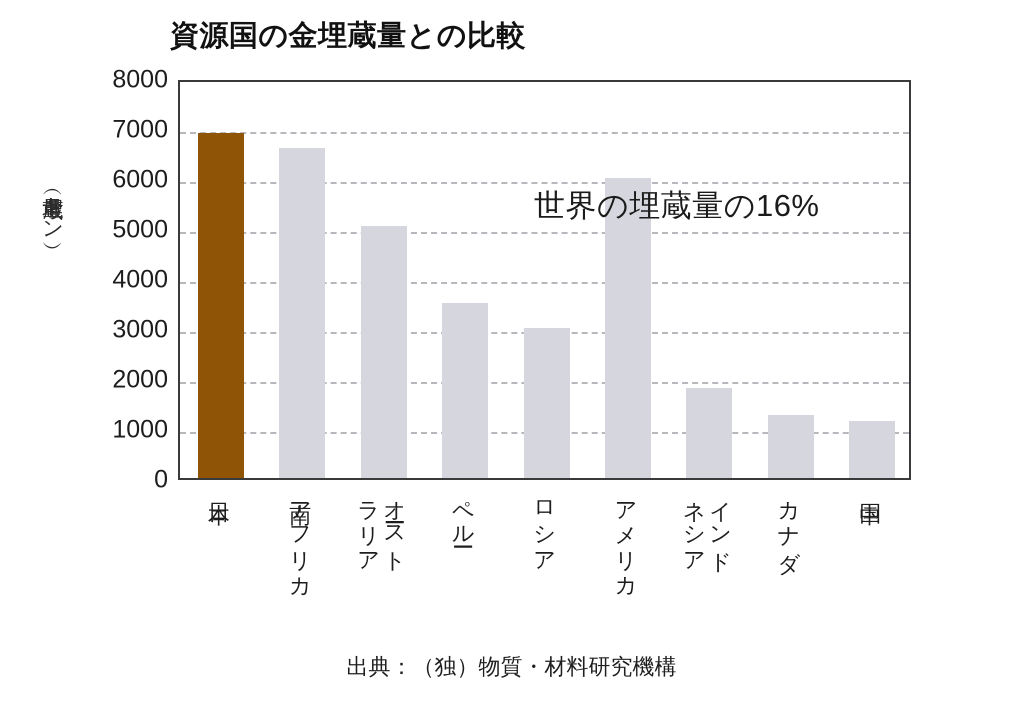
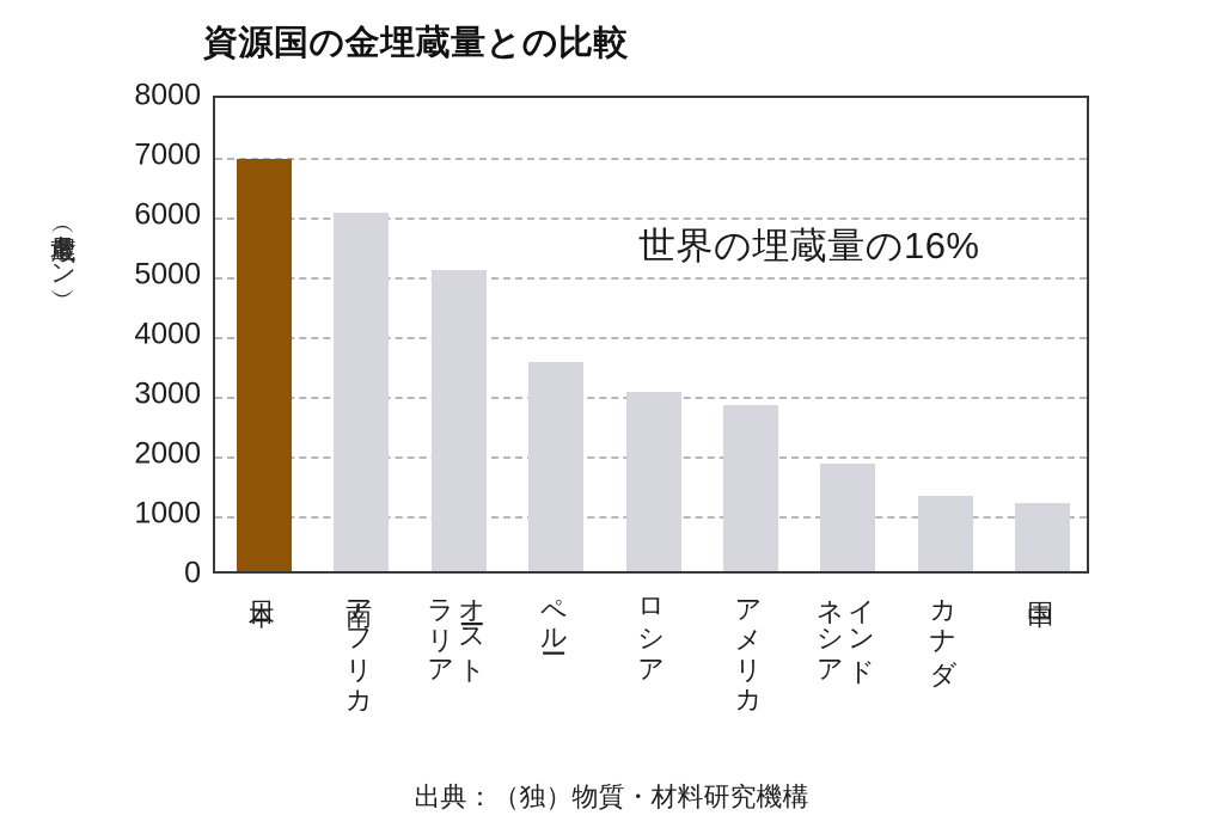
南アフリカ: 6600 -> 6000
アメリカ: 6000 -> 2800
